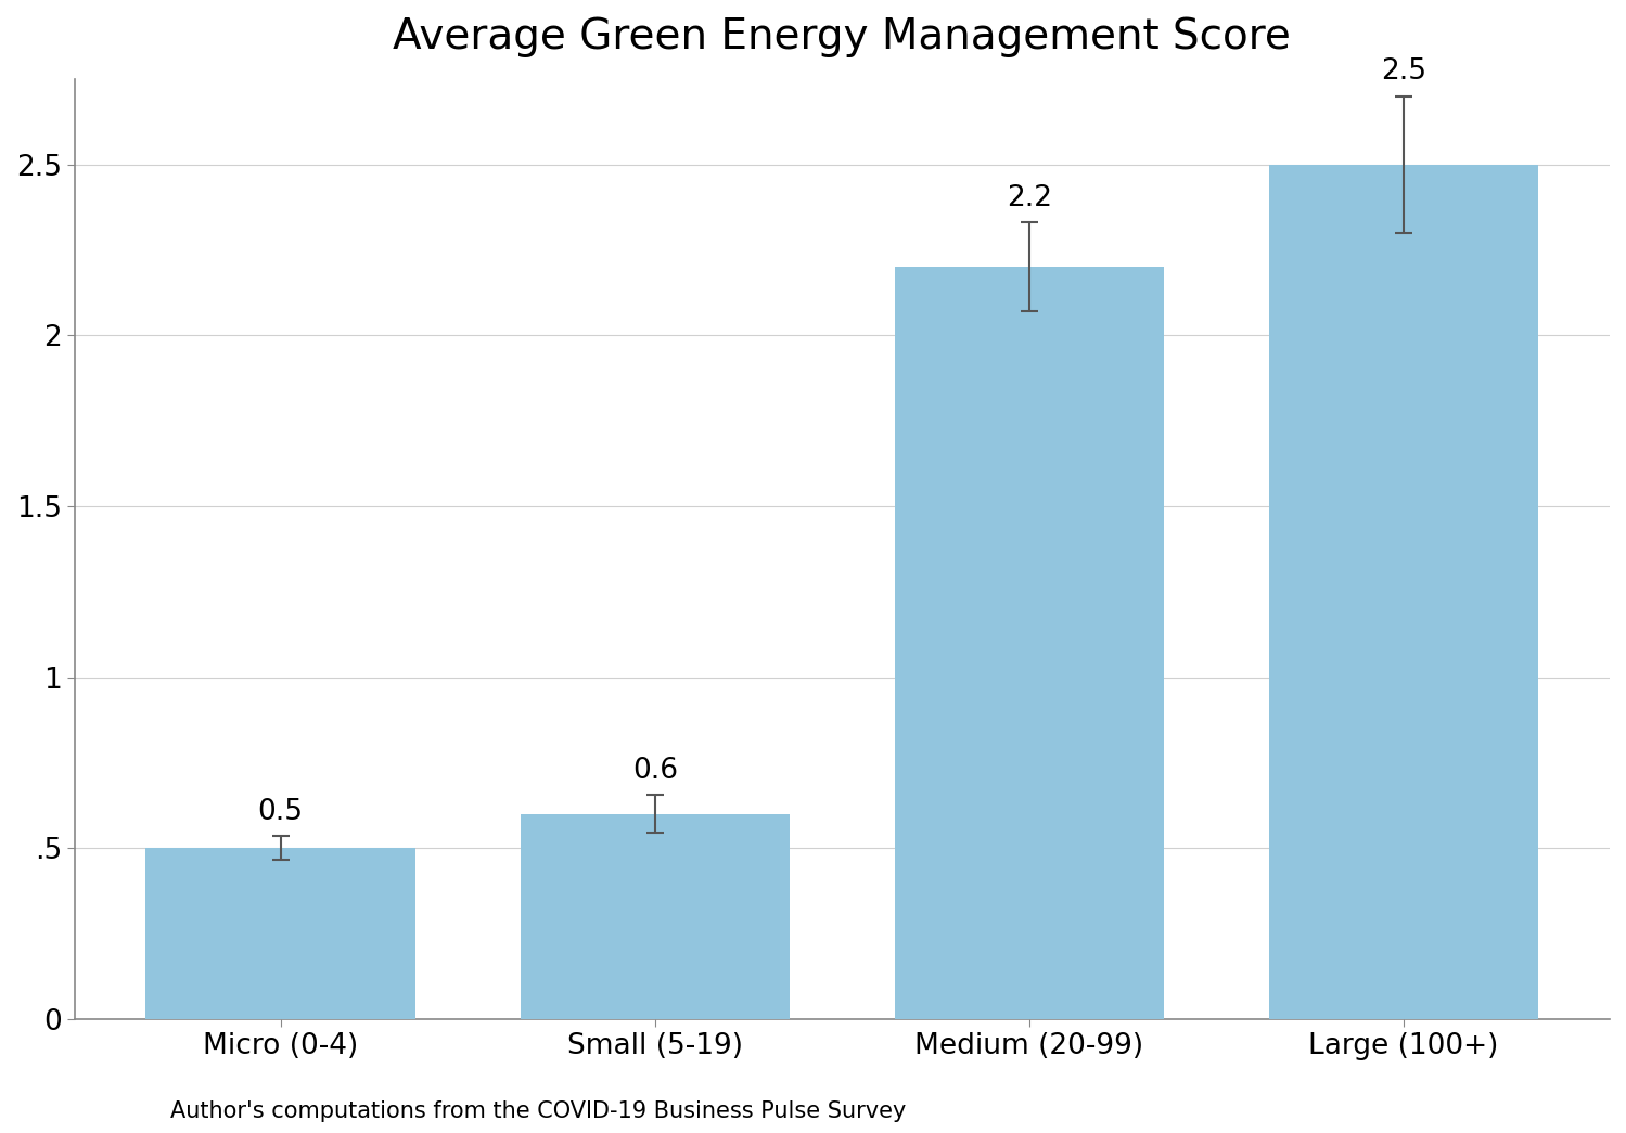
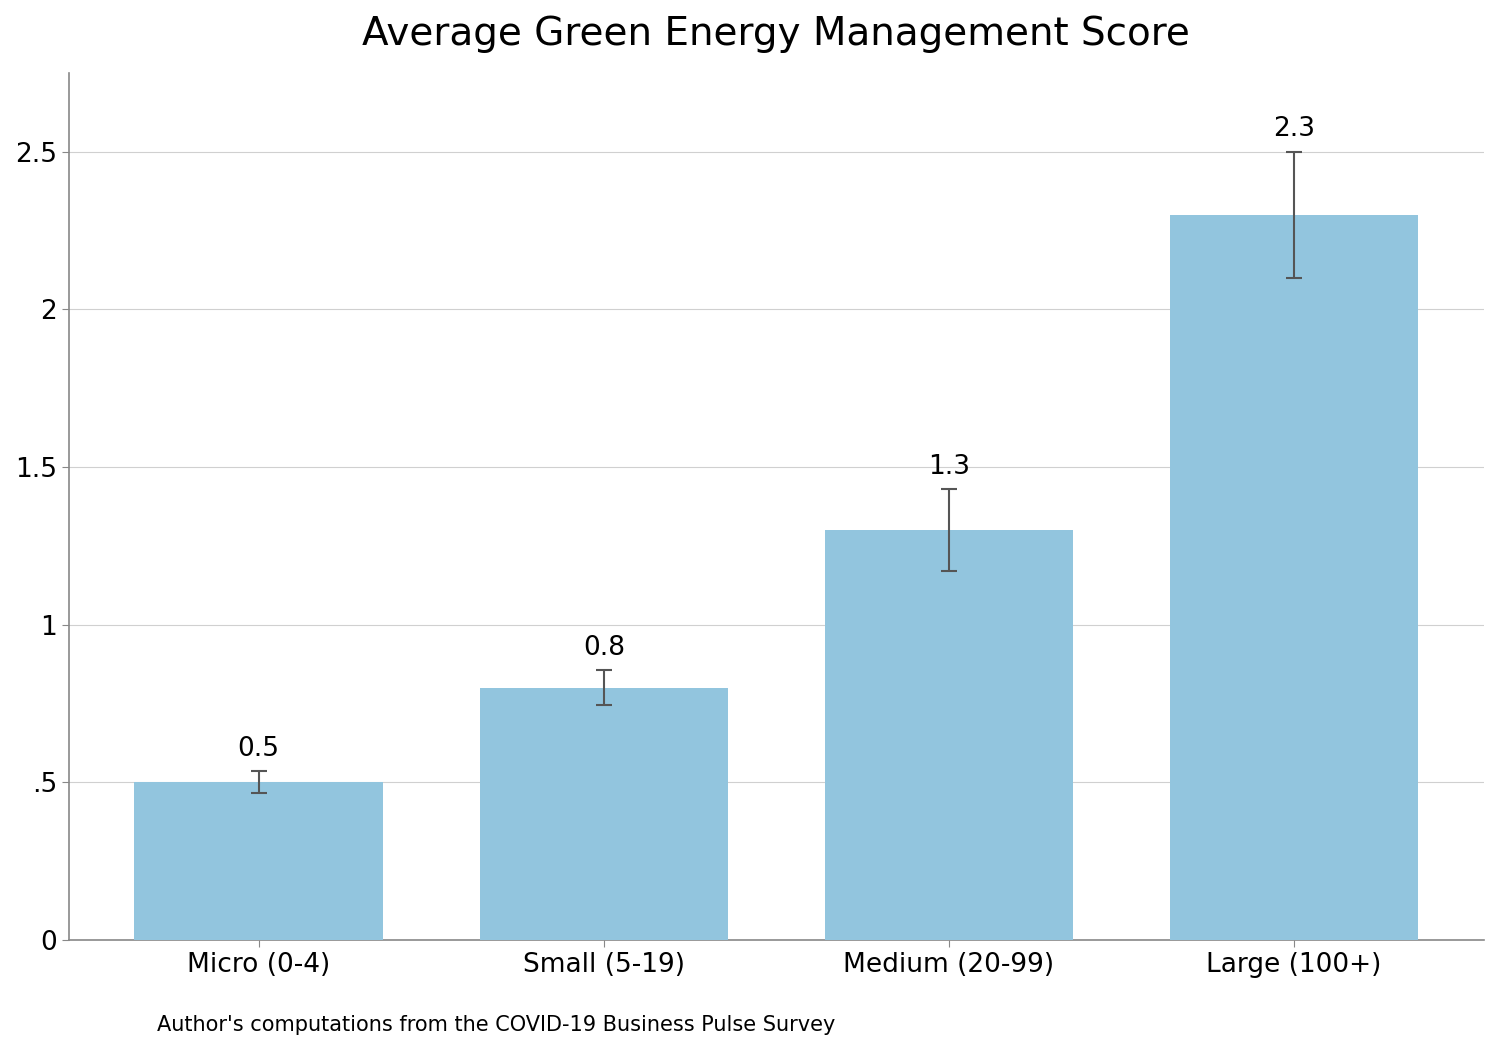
Small (5-19): 0.6 -> 0.8
Medium (20-99): 2.2 -> 1.3
Large (100+): 2.5 -> 2.3
